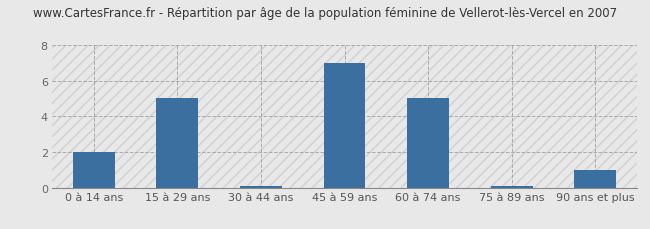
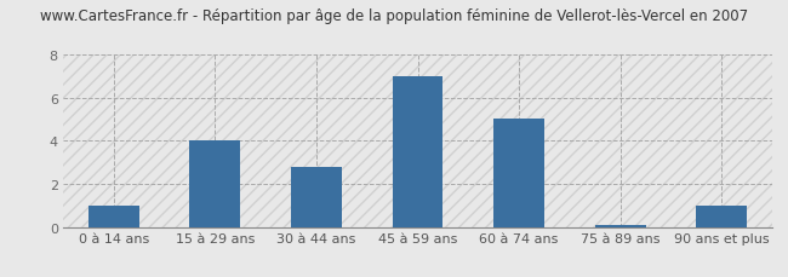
0 à 14 ans: 2.0 -> 1.0
15 à 29 ans: 5.0 -> 4.0
30 à 44 ans: 0.1 -> 2.8
